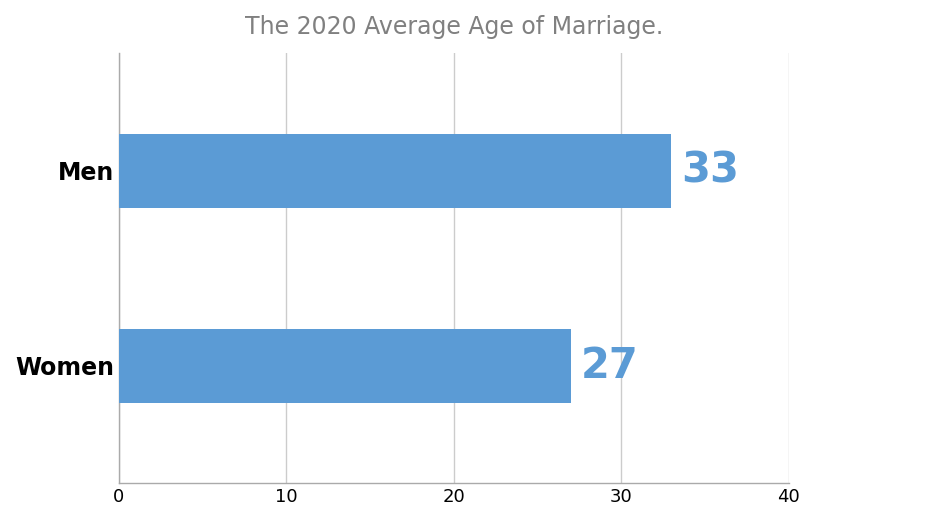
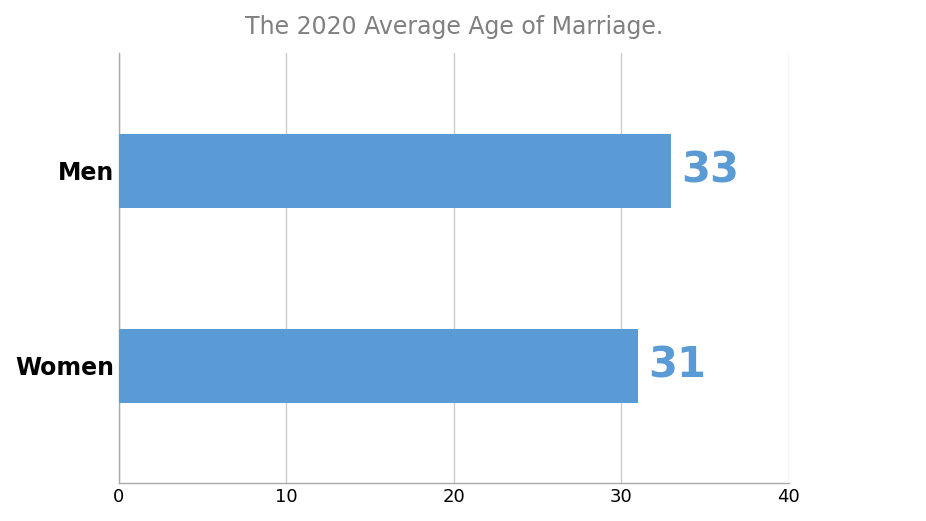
Women: 27 -> 31
